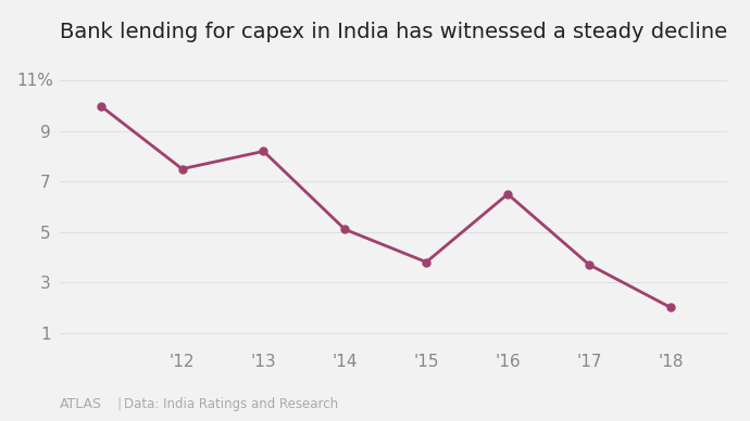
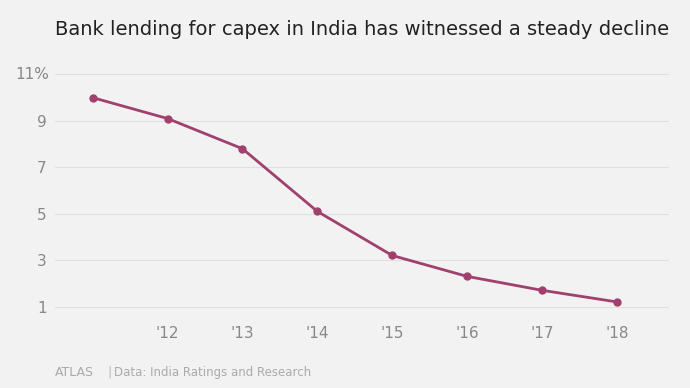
'12: 7.5 -> 9.1
'13: 8.2 -> 7.8
'15: 3.8 -> 3.2
'16: 6.5 -> 2.3
'17: 3.7 -> 1.7
'18: 2.0 -> 1.2
